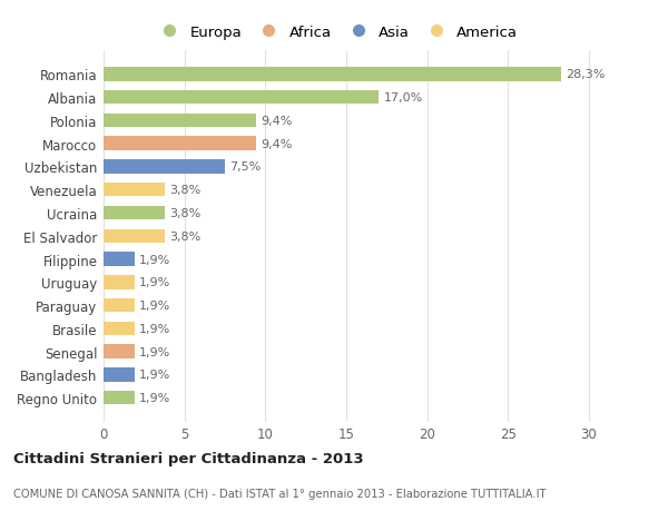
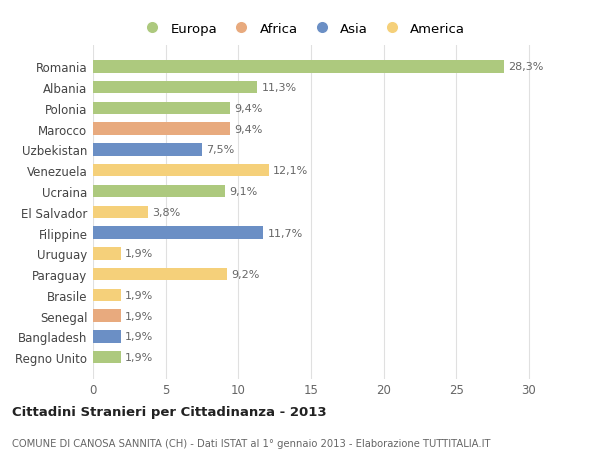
Albania: 17,0% -> 11,3%
Venezuela: 3,8% -> 12,1%
Ucraina: 3,8% -> 9,1%
Filippine: 1,9% -> 11,7%
Paraguay: 1,9% -> 9,2%
